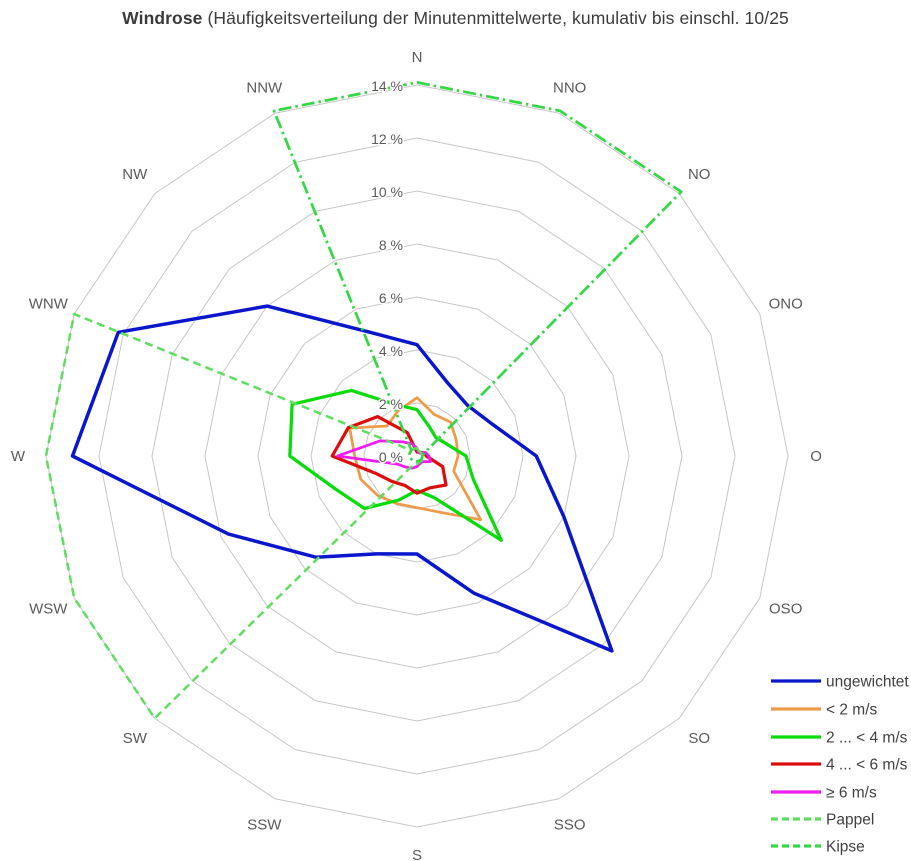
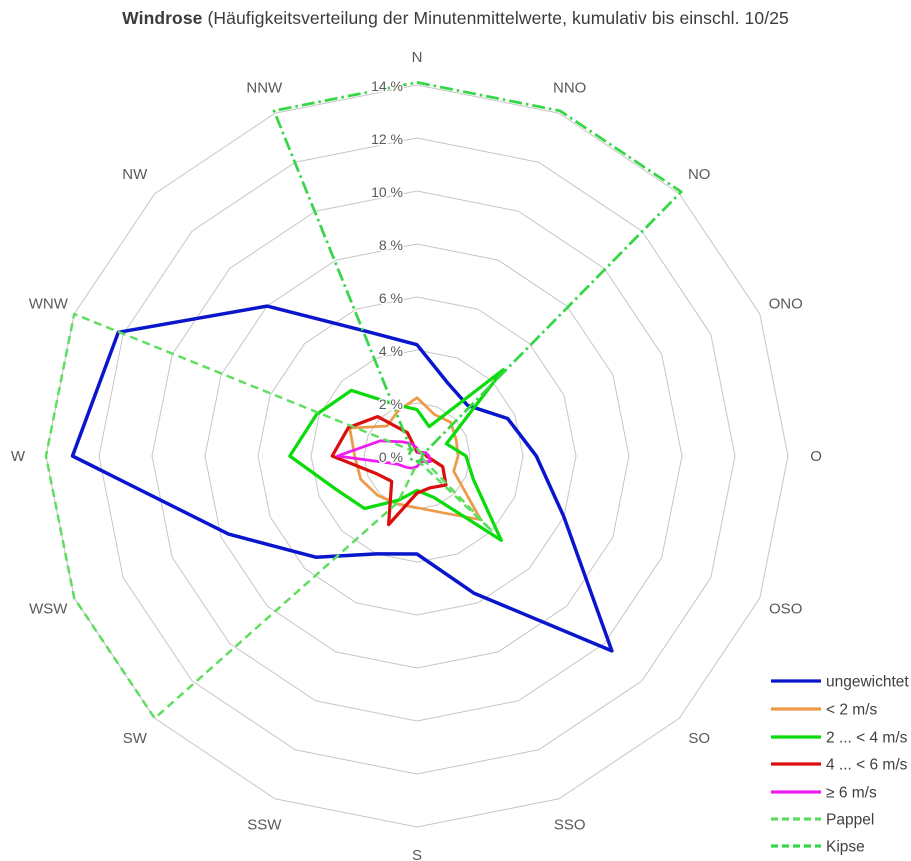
2 ... < 4 m/s/NO: 1.0% -> 4.6%
ungewichtet/ONO: 3.1% -> 3.7%
Pappel/SO: 0.2% -> 4.0%
4 ... < 6 m/s/SSW: 1.2% -> 2.8%
Pappel/SSW: 0.3% -> 1.9%
2 ... < 4 m/s/WNW: 5.1% -> 4.1%
